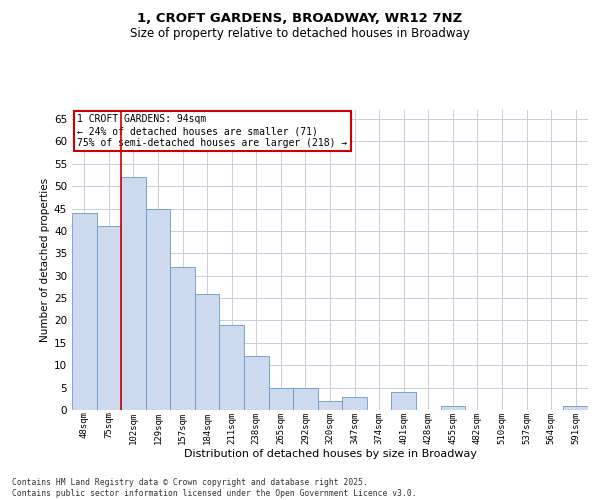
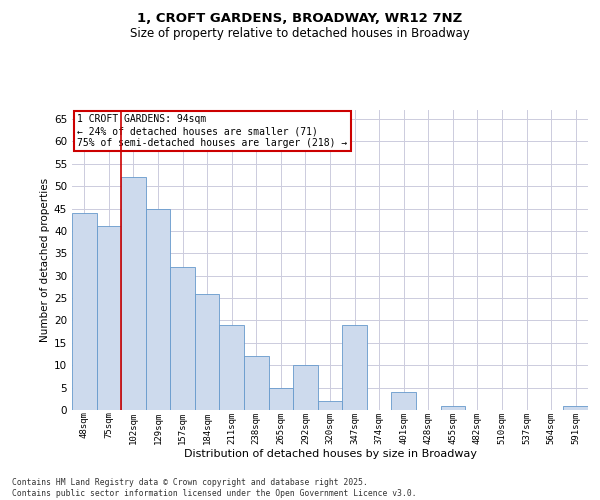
292sqm: 5 -> 10
347sqm: 3 -> 19
